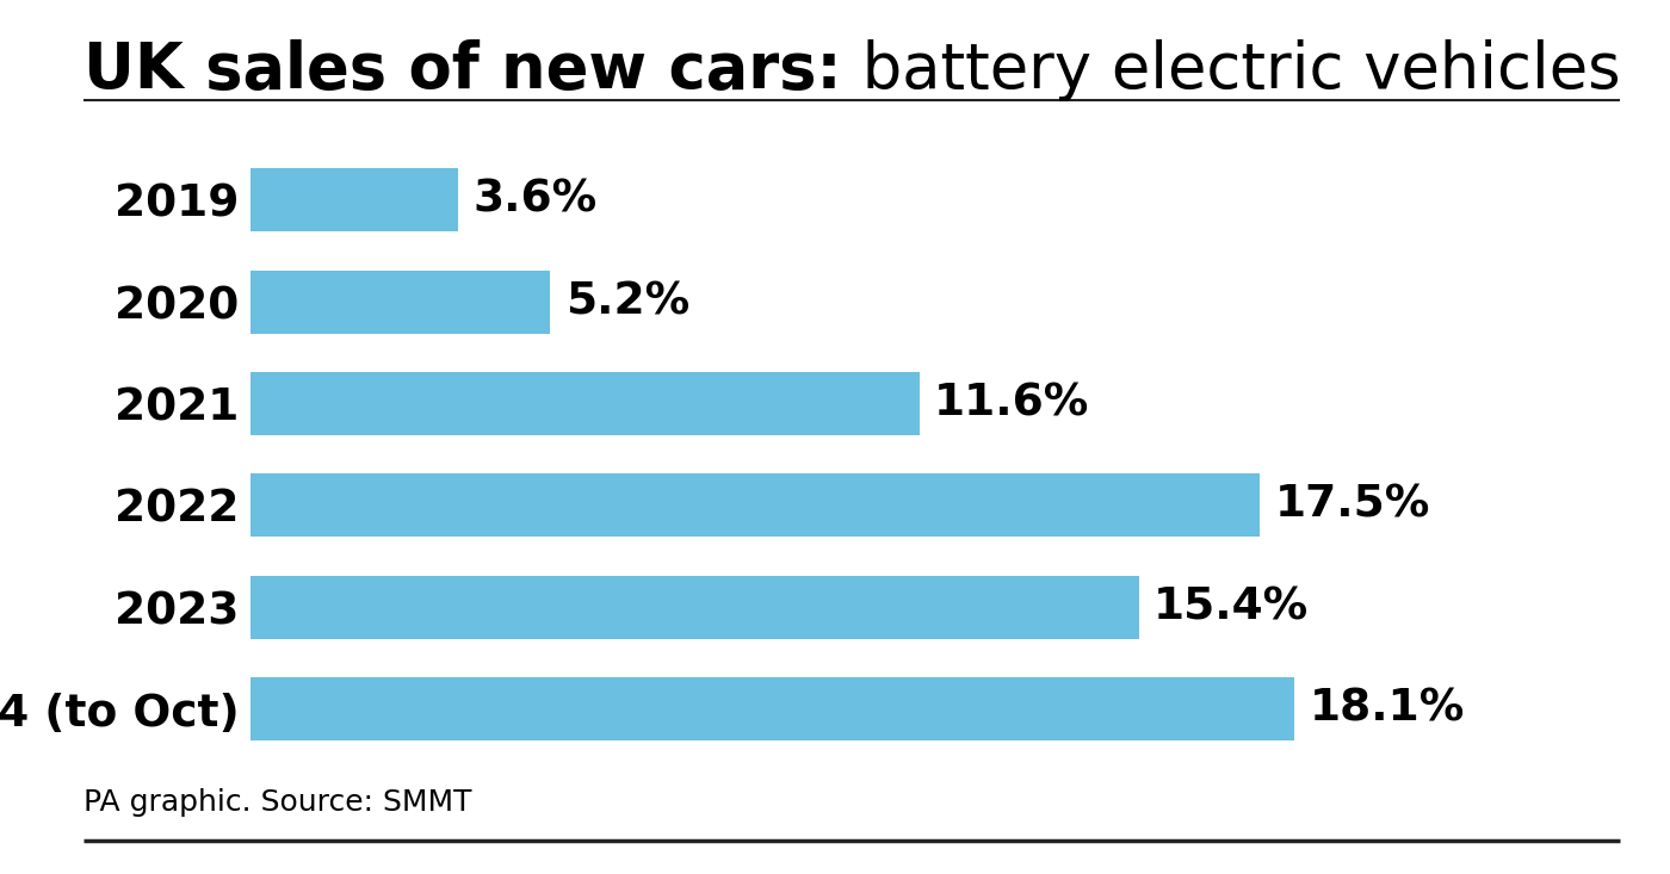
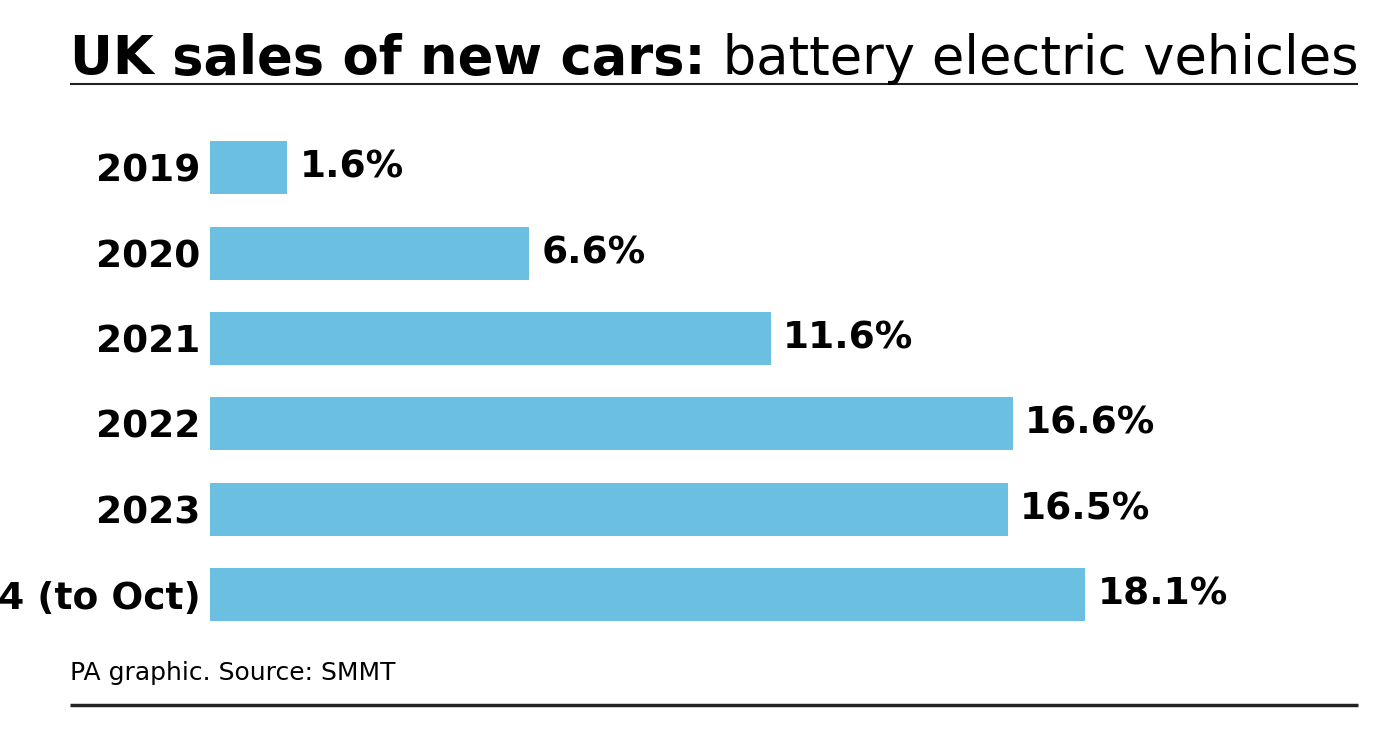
2019: 3.6% -> 1.6%
2020: 5.2% -> 6.6%
2022: 17.5% -> 16.6%
2023: 15.4% -> 16.5%
